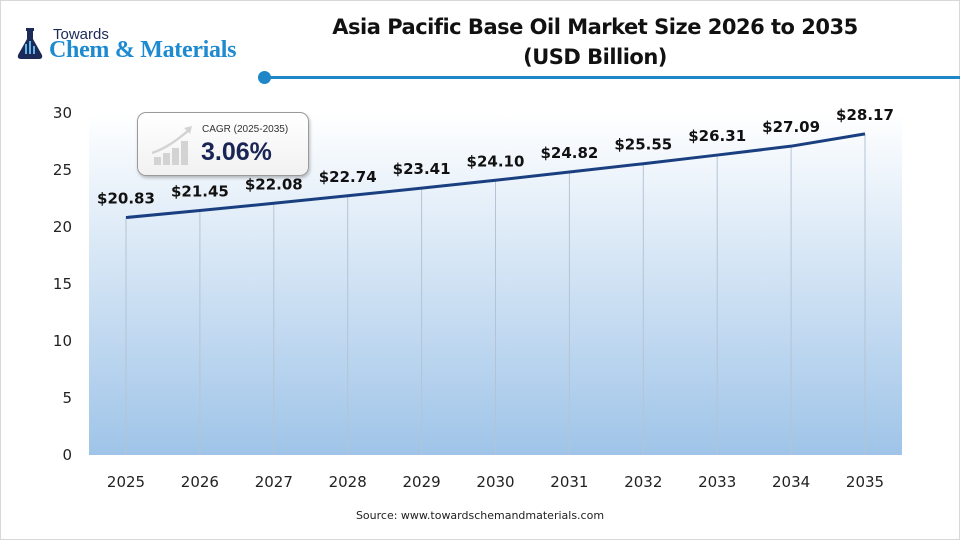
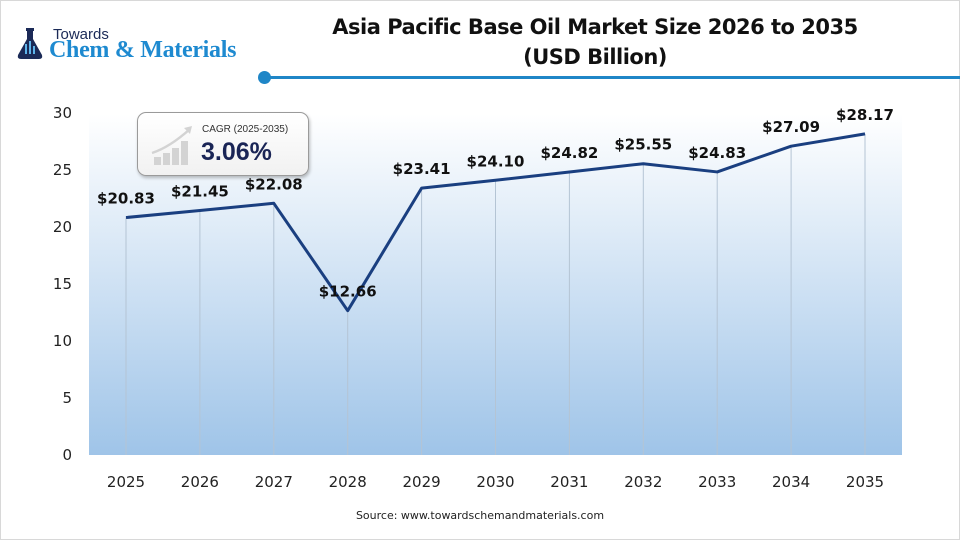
2028: $22.74 -> $12.66
2033: $26.31 -> $24.83
